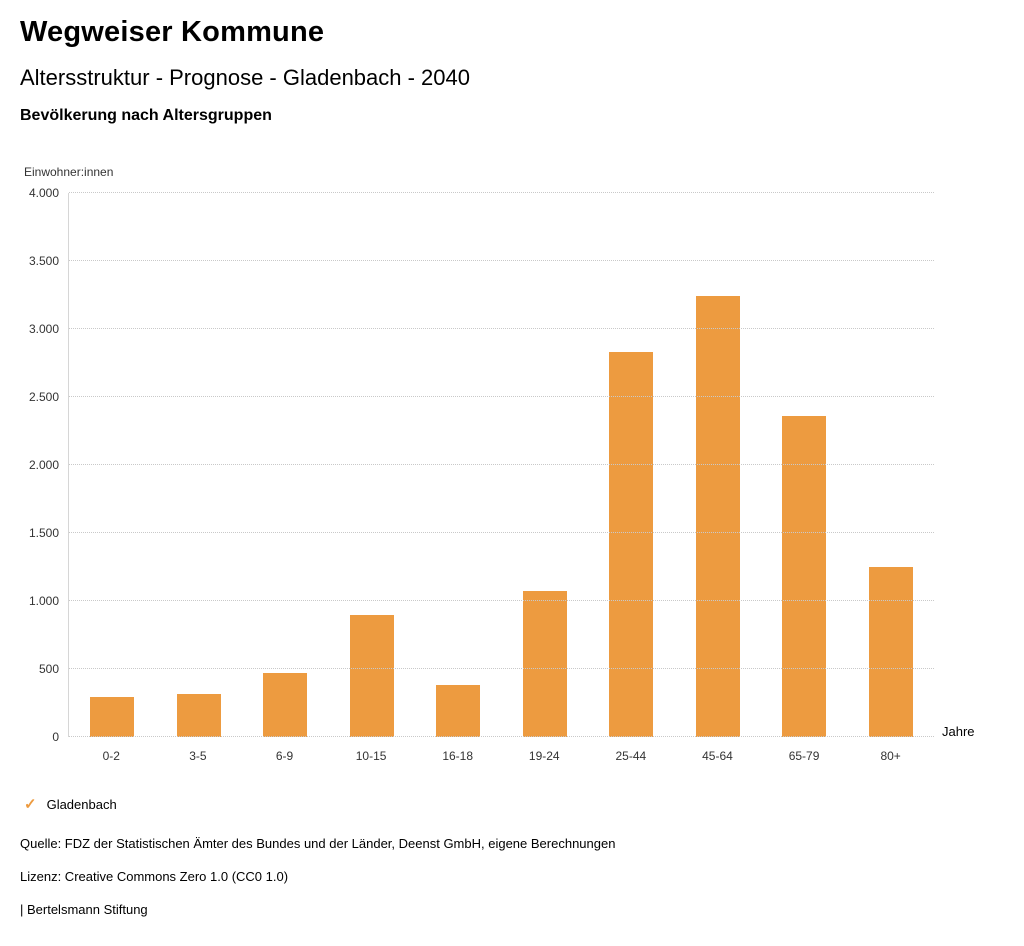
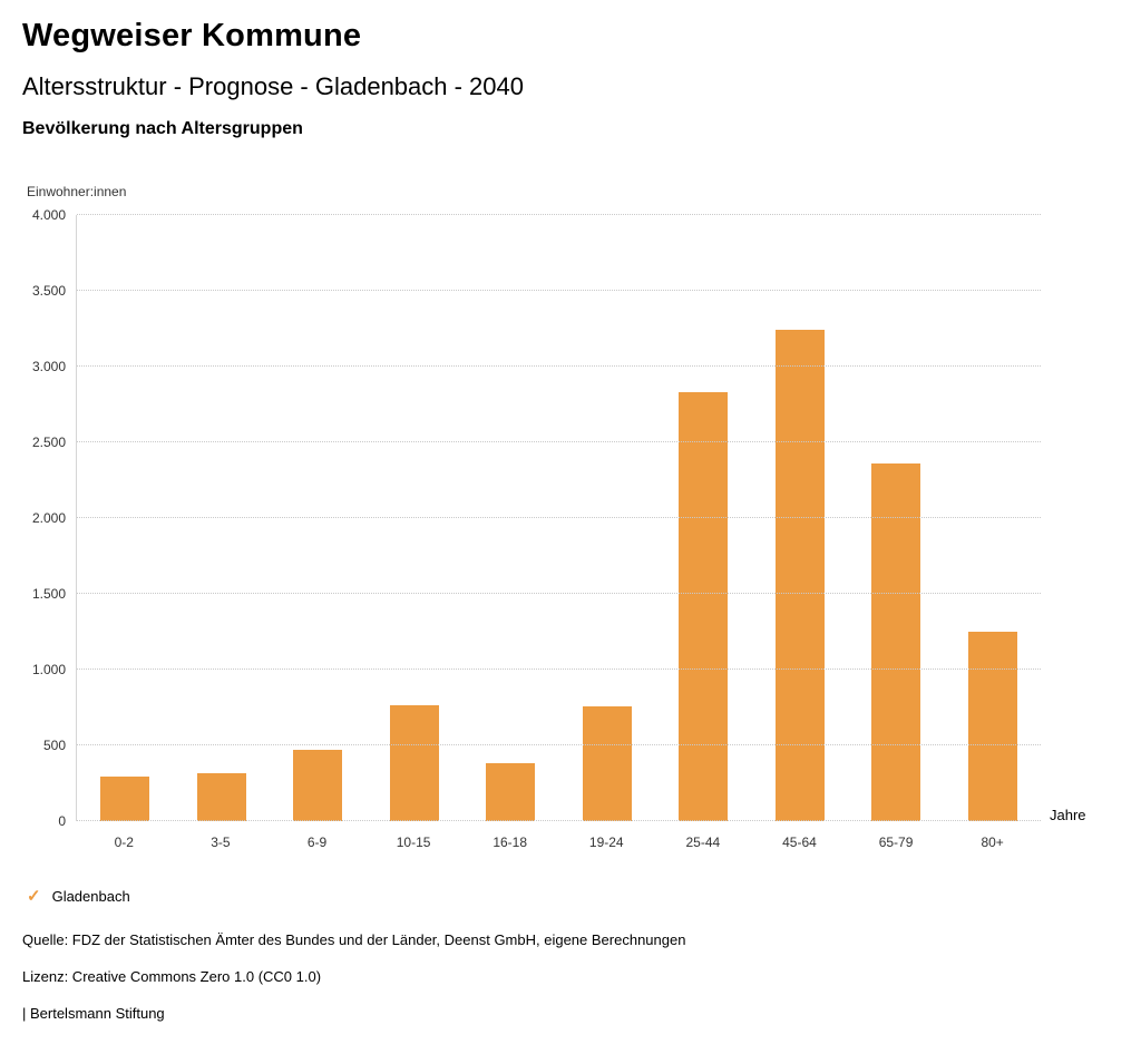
10-15: 900 -> 760
19-24: 1070 -> 760
